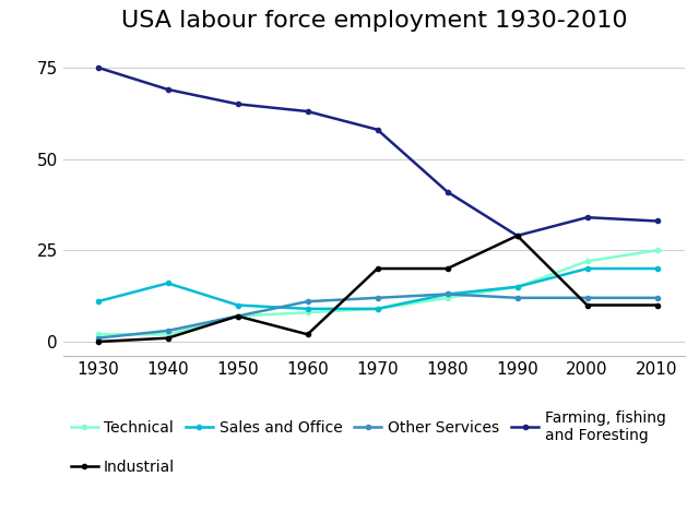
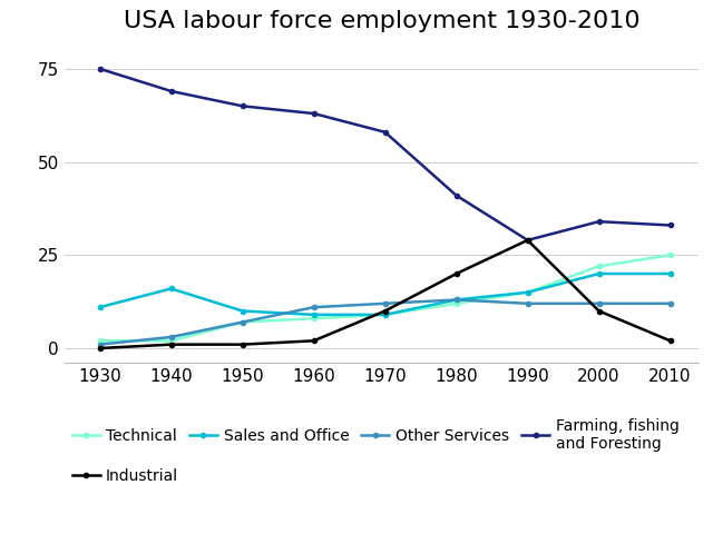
Industrial/1950: 7 -> 1
Industrial/1970: 20 -> 10
Industrial/2010: 10 -> 2
